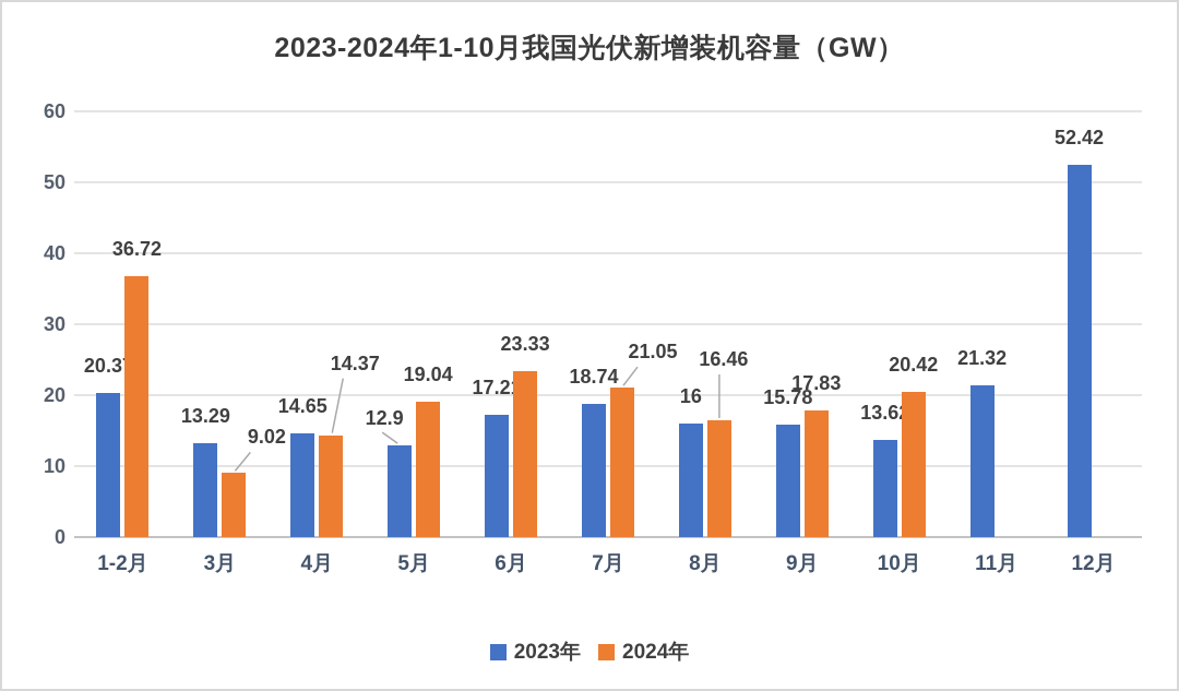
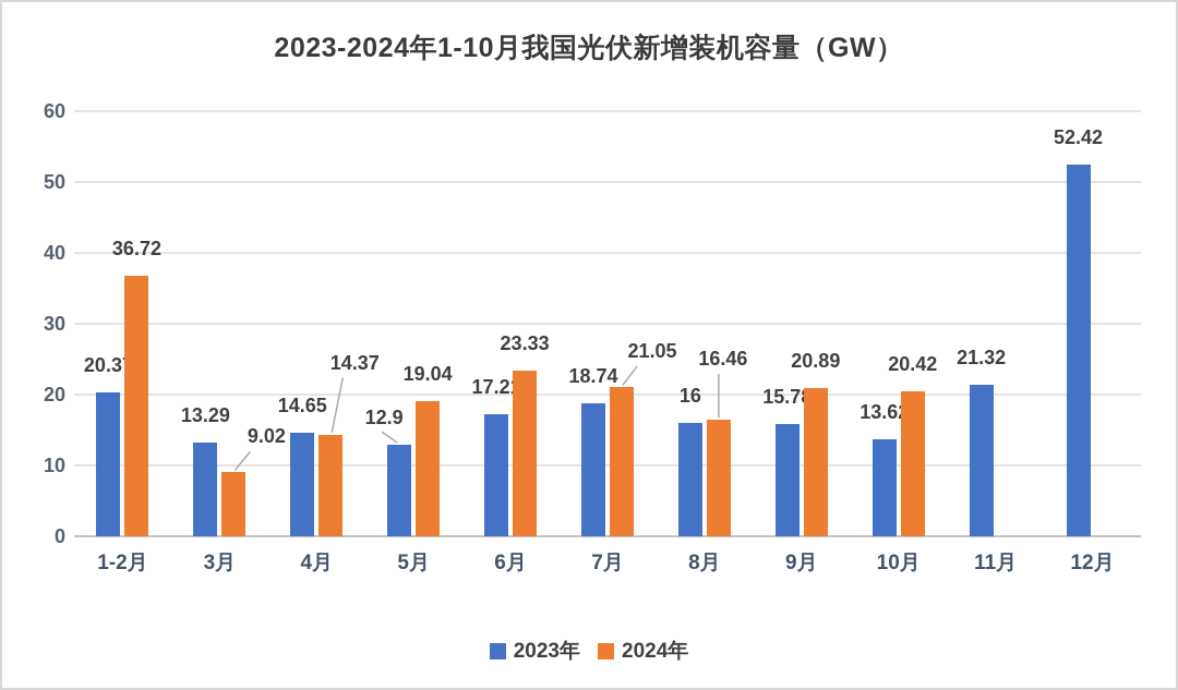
2024年/9月: 17.83 -> 20.89
